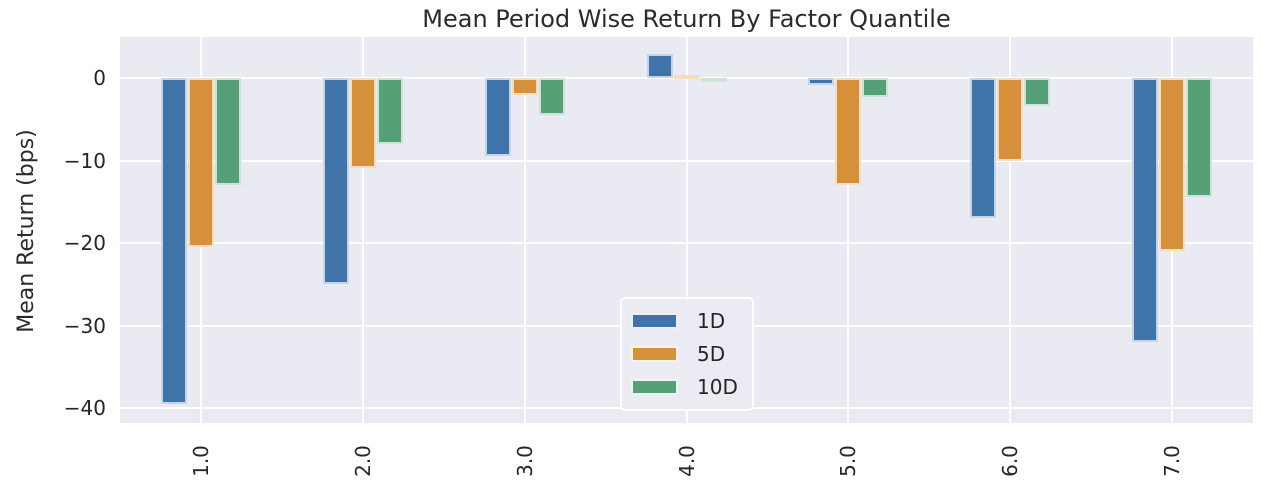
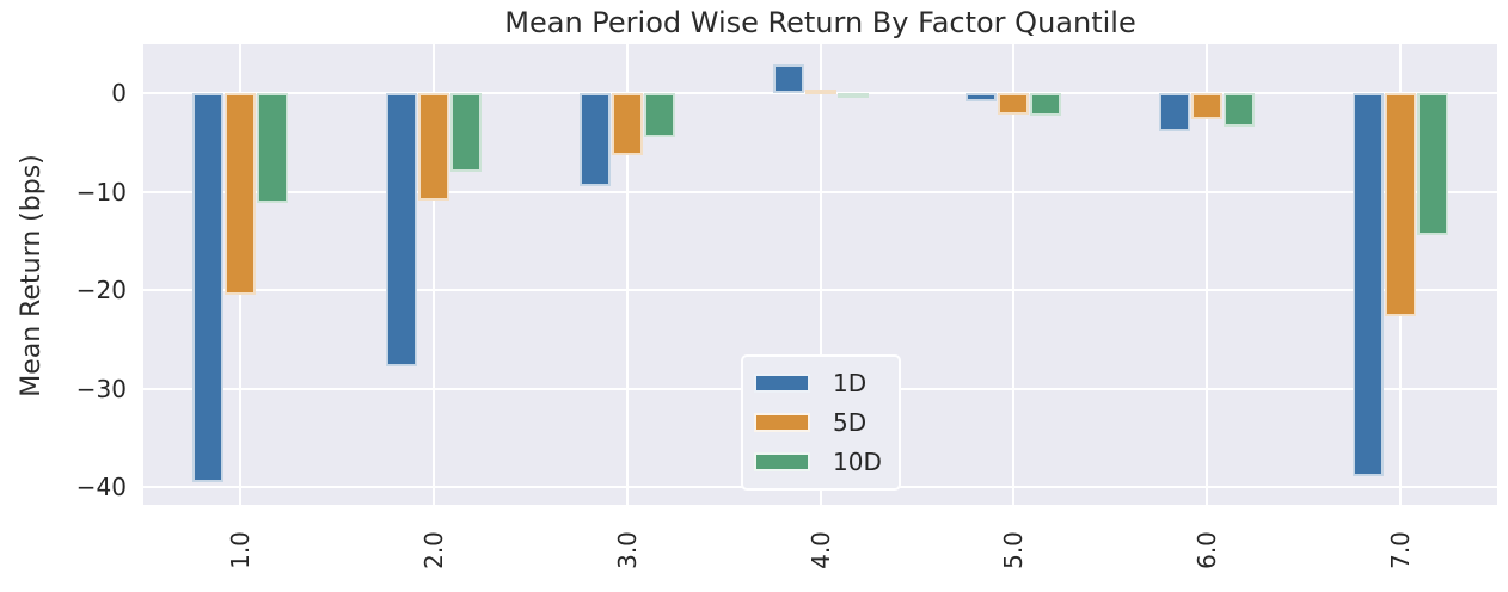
10D/1.0: -13 -> -11
1D/2.0: -25 -> -28
5D/3.0: -2 -> -6
5D/5.0: -13 -> -2
1D/6.0: -17 -> -4
5D/6.0: -10 -> -3
1D/7.0: -32 -> -39
5D/7.0: -21 -> -23
